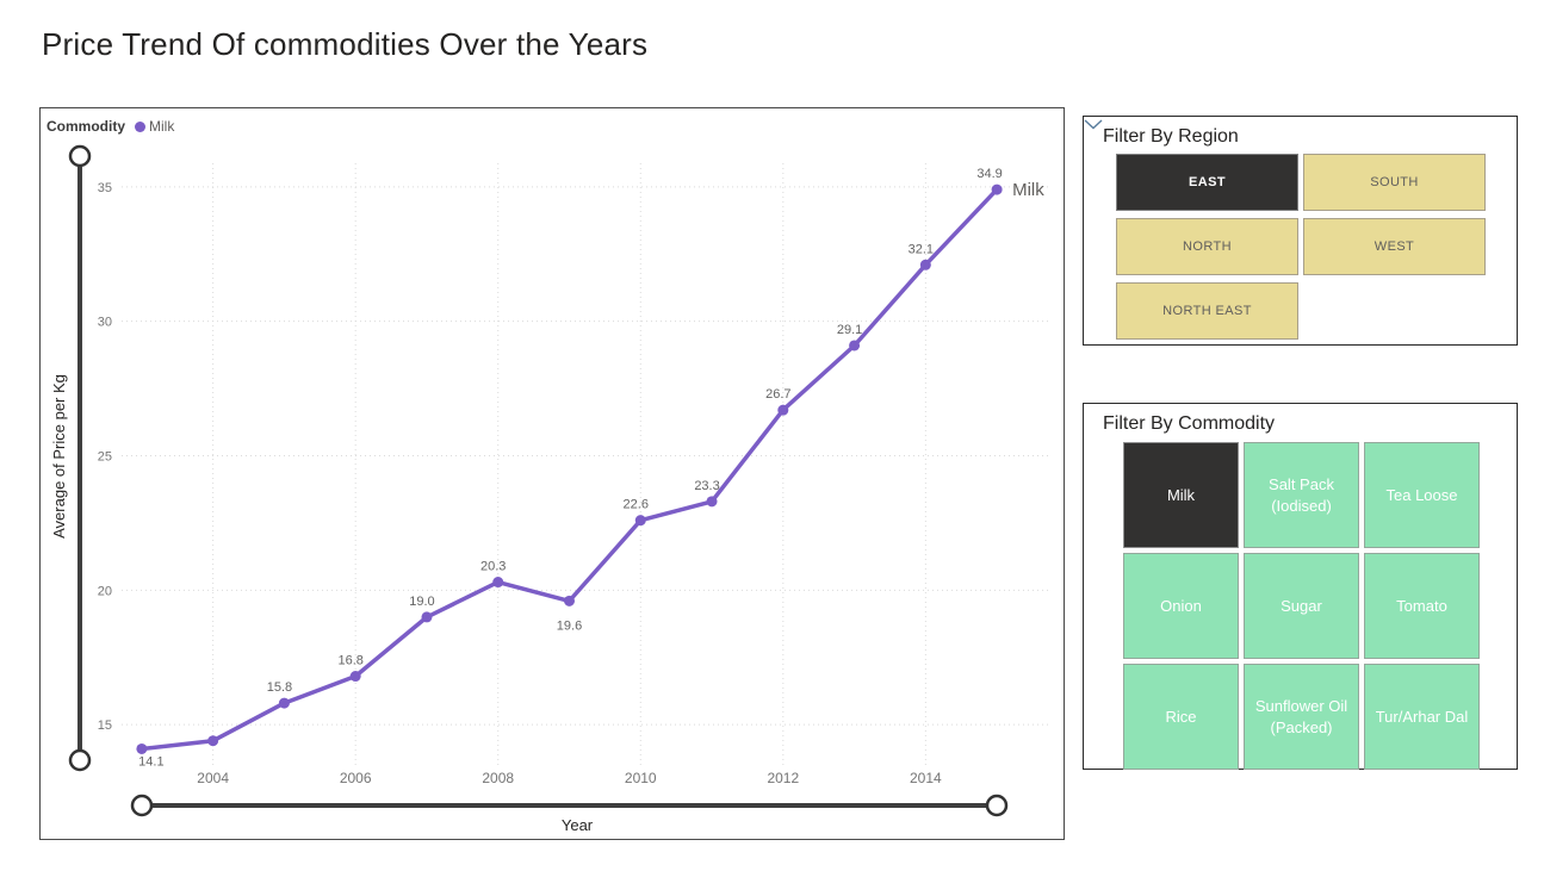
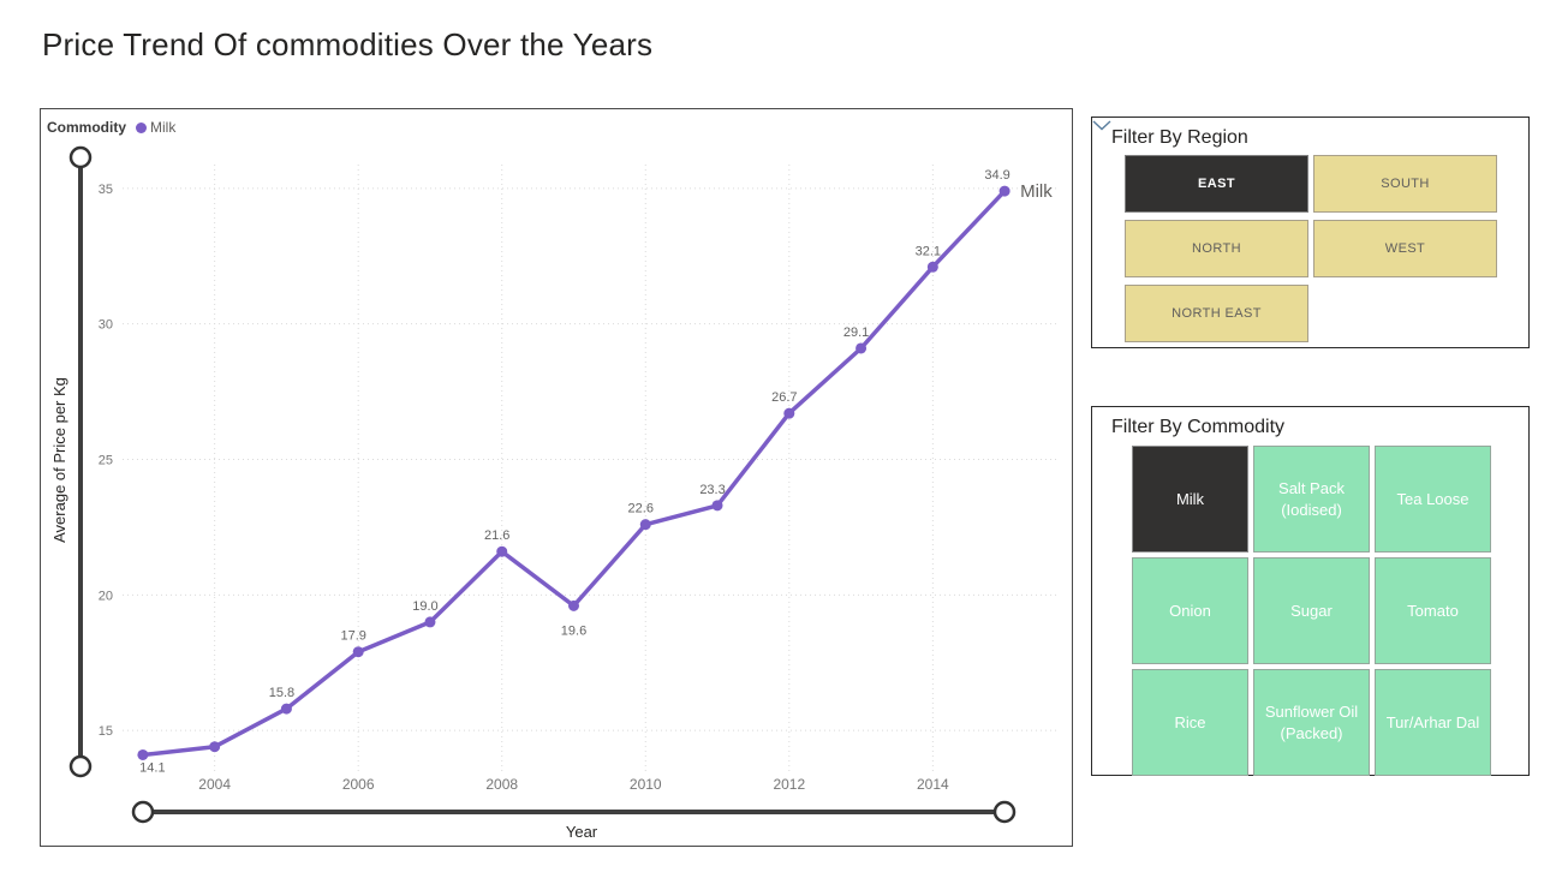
2006: 16.8 -> 17.9
2008: 20.3 -> 21.6
